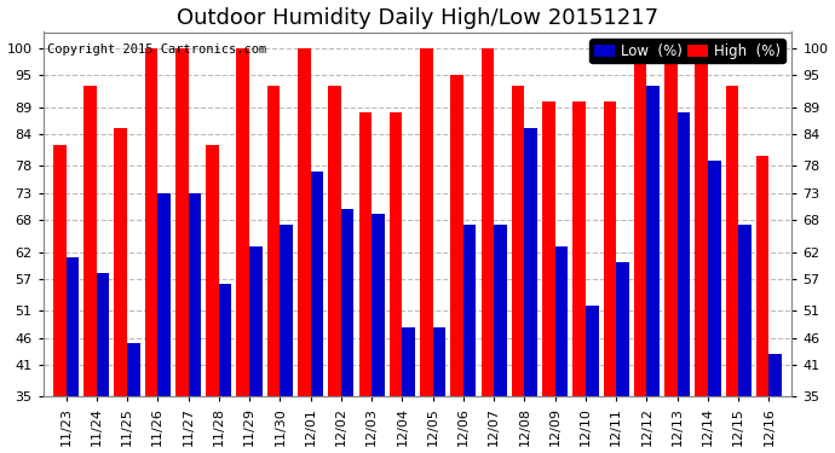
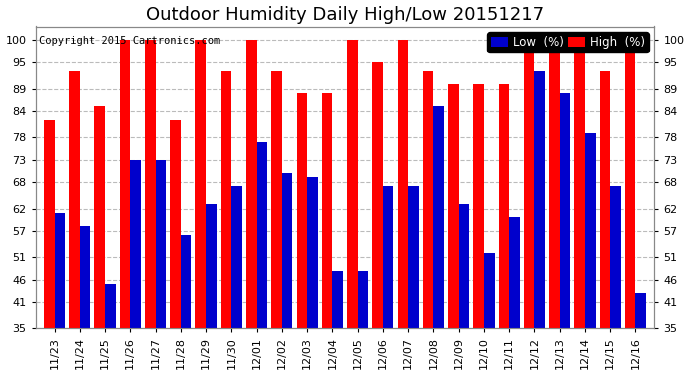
High (%)/12/16: 80 -> 97
